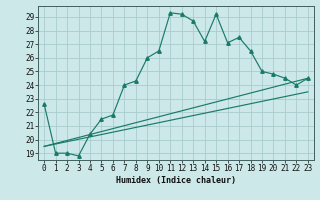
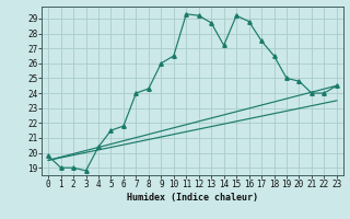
0: 22.6 -> 19.8
16: 27.1 -> 28.8
21: 24.5 -> 24.0
